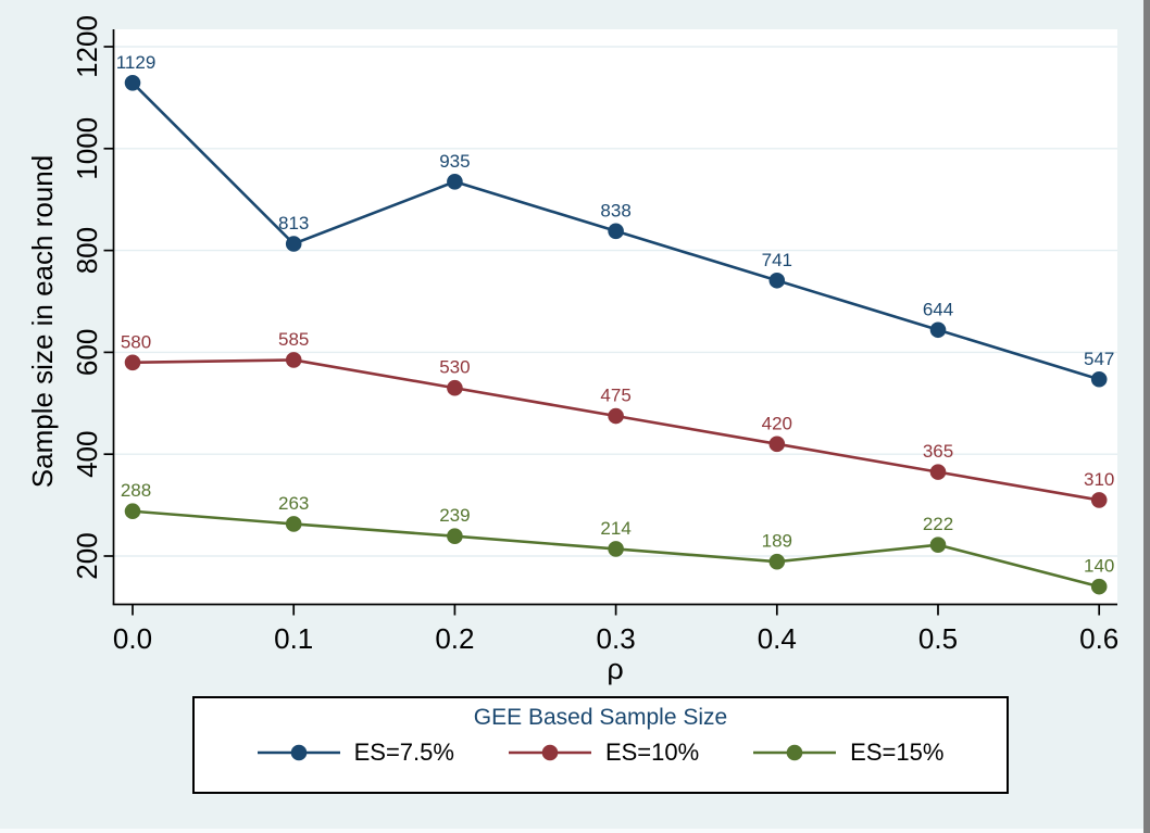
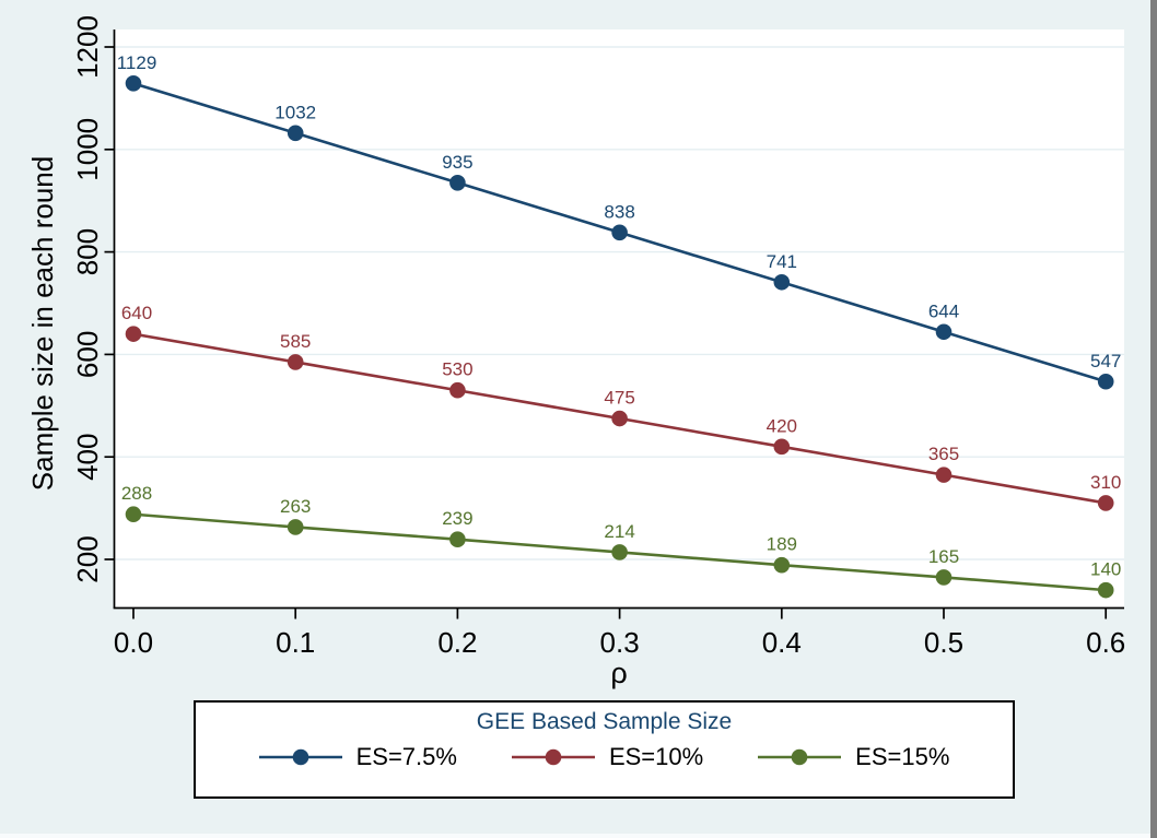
ES=10%/0.0: 580 -> 640
ES=7.5%/0.1: 813 -> 1032
ES=15%/0.5: 222 -> 165
